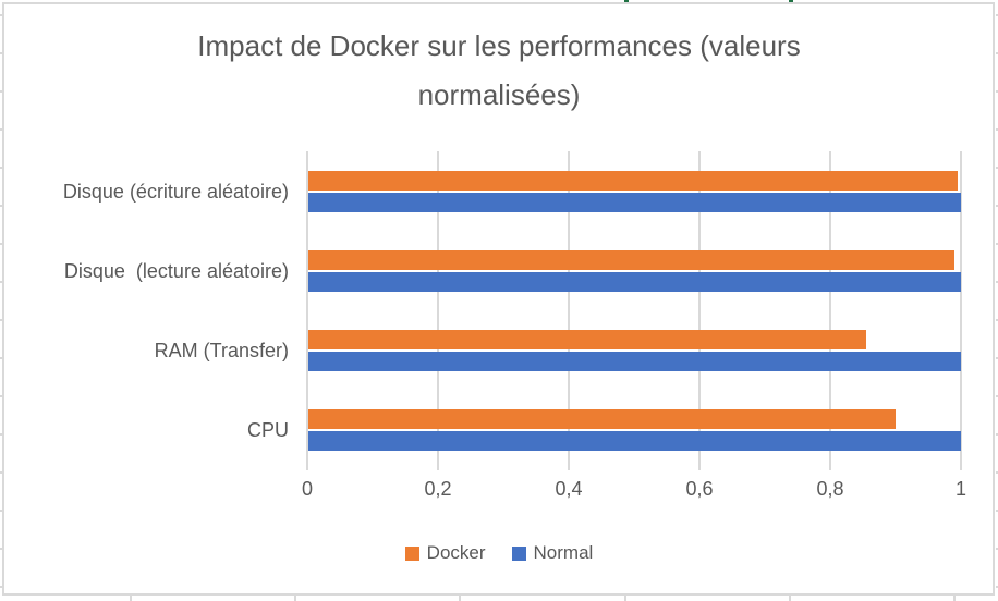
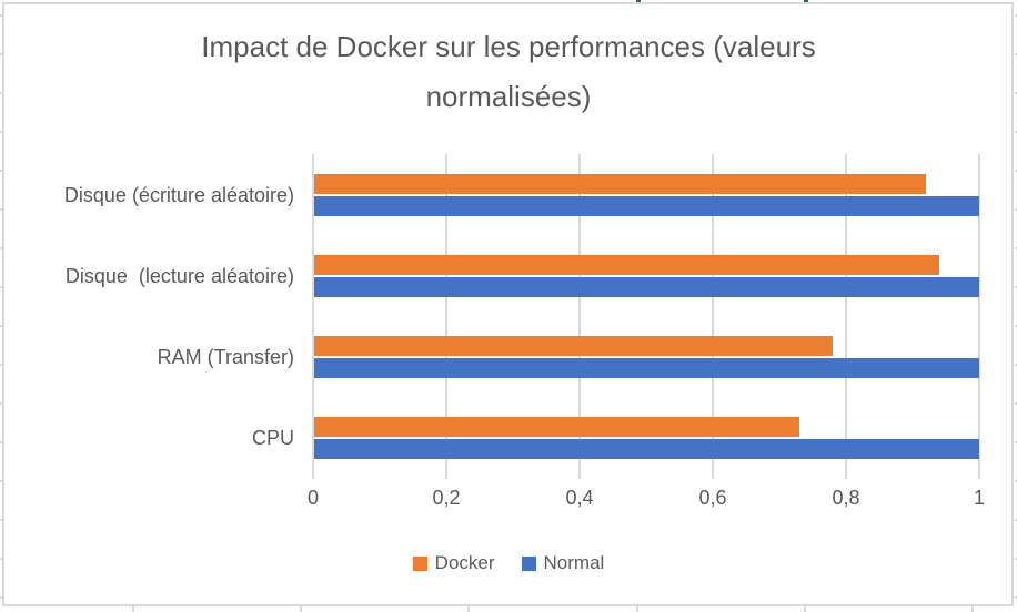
Docker/Disque (écriture aléatoire): 0,99 -> 0,92
Docker/Disque (lecture aléatoire): 0,99 -> 0,94
Docker/RAM (Transfer): 0,85 -> 0,78
Docker/CPU: 0,90 -> 0,73
